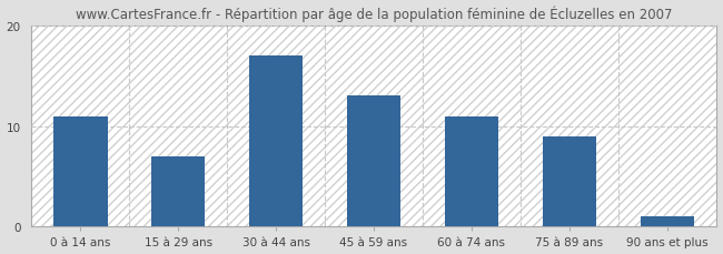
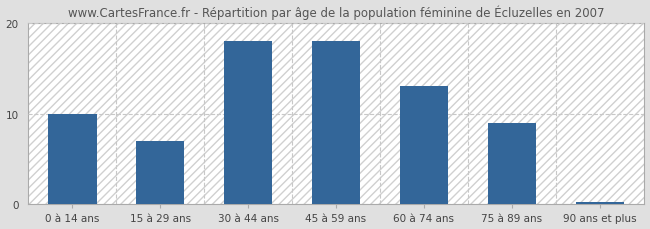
0 à 14 ans: 11.0 -> 10.0
30 à 44 ans: 17.0 -> 18.0
45 à 59 ans: 13.0 -> 18.0
60 à 74 ans: 11.0 -> 13.0
90 ans et plus: 1.0 -> 0.3
